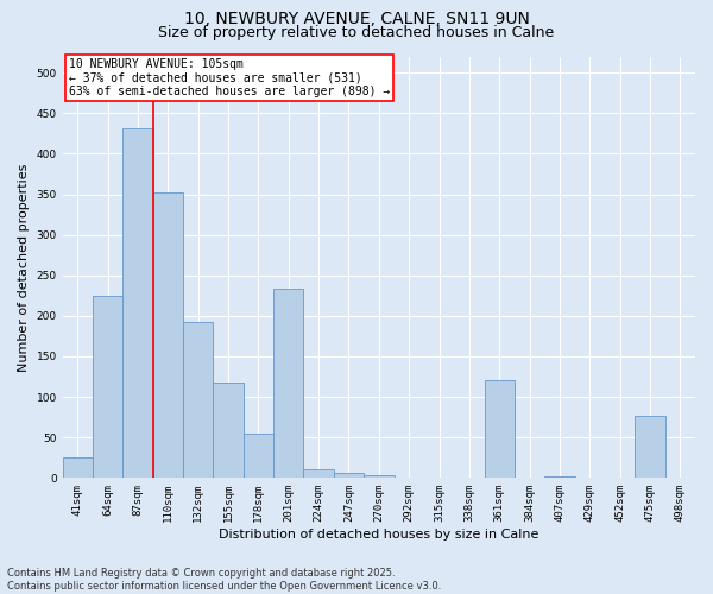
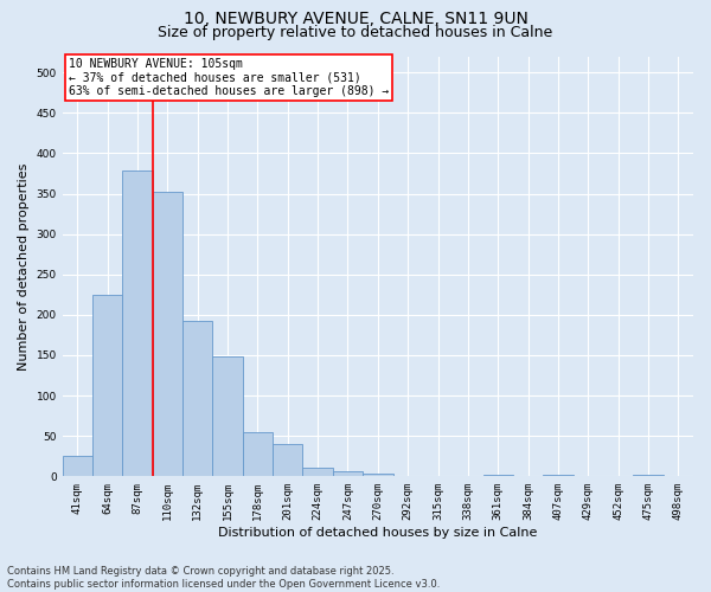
87sqm: 432 -> 378
155sqm: 118 -> 148
201sqm: 234 -> 40
361sqm: 120 -> 2
475sqm: 76 -> 2
